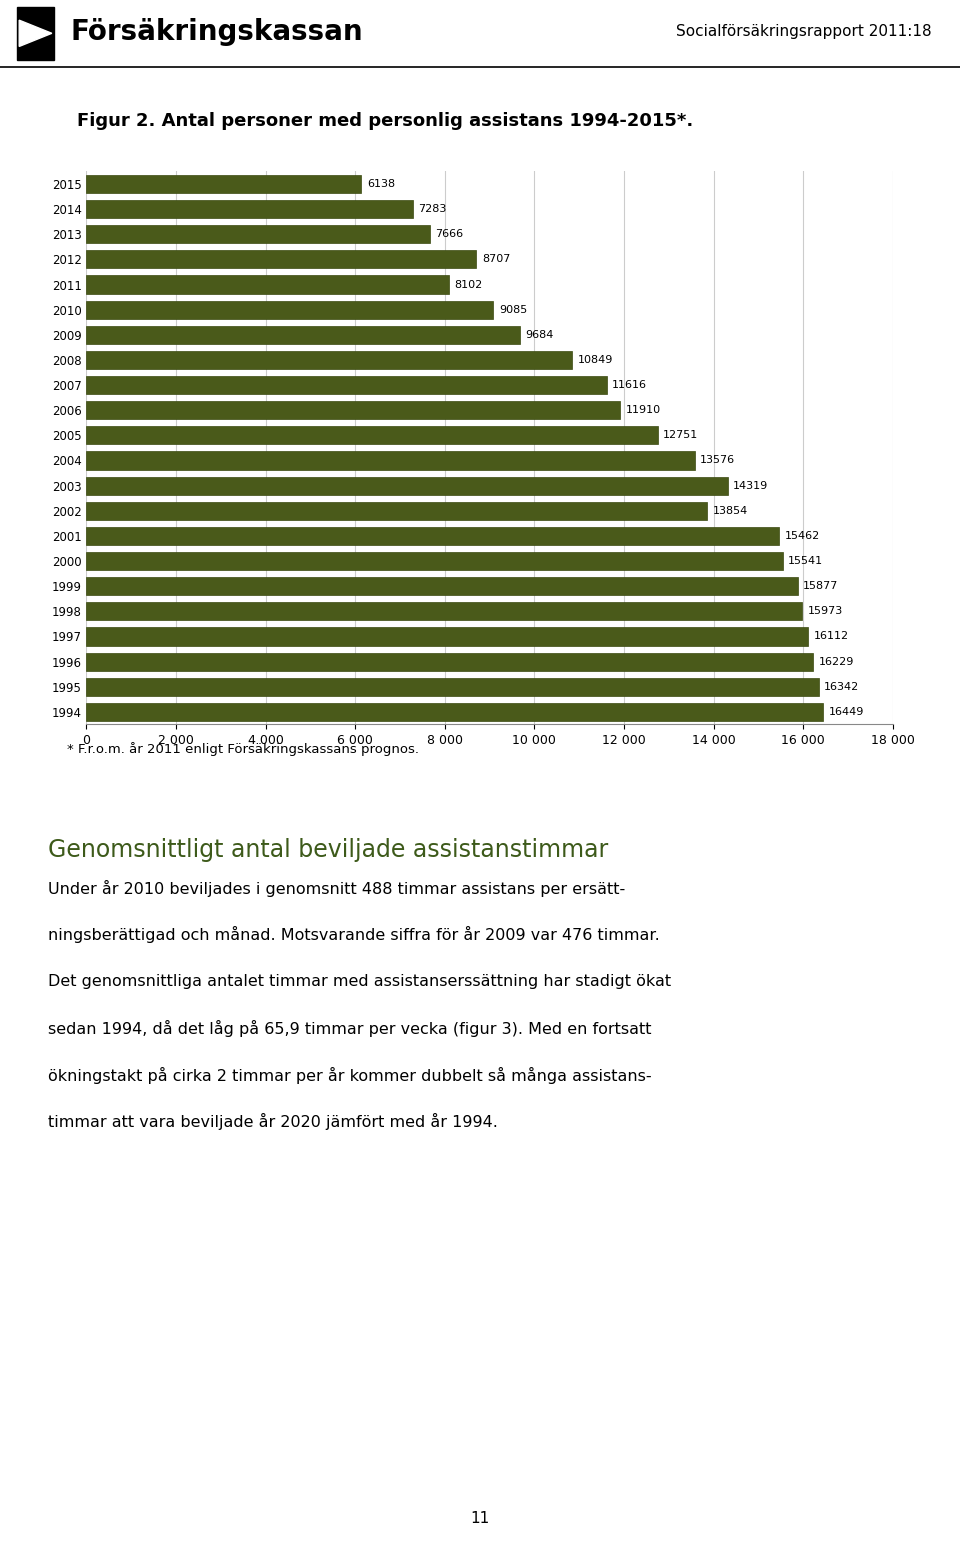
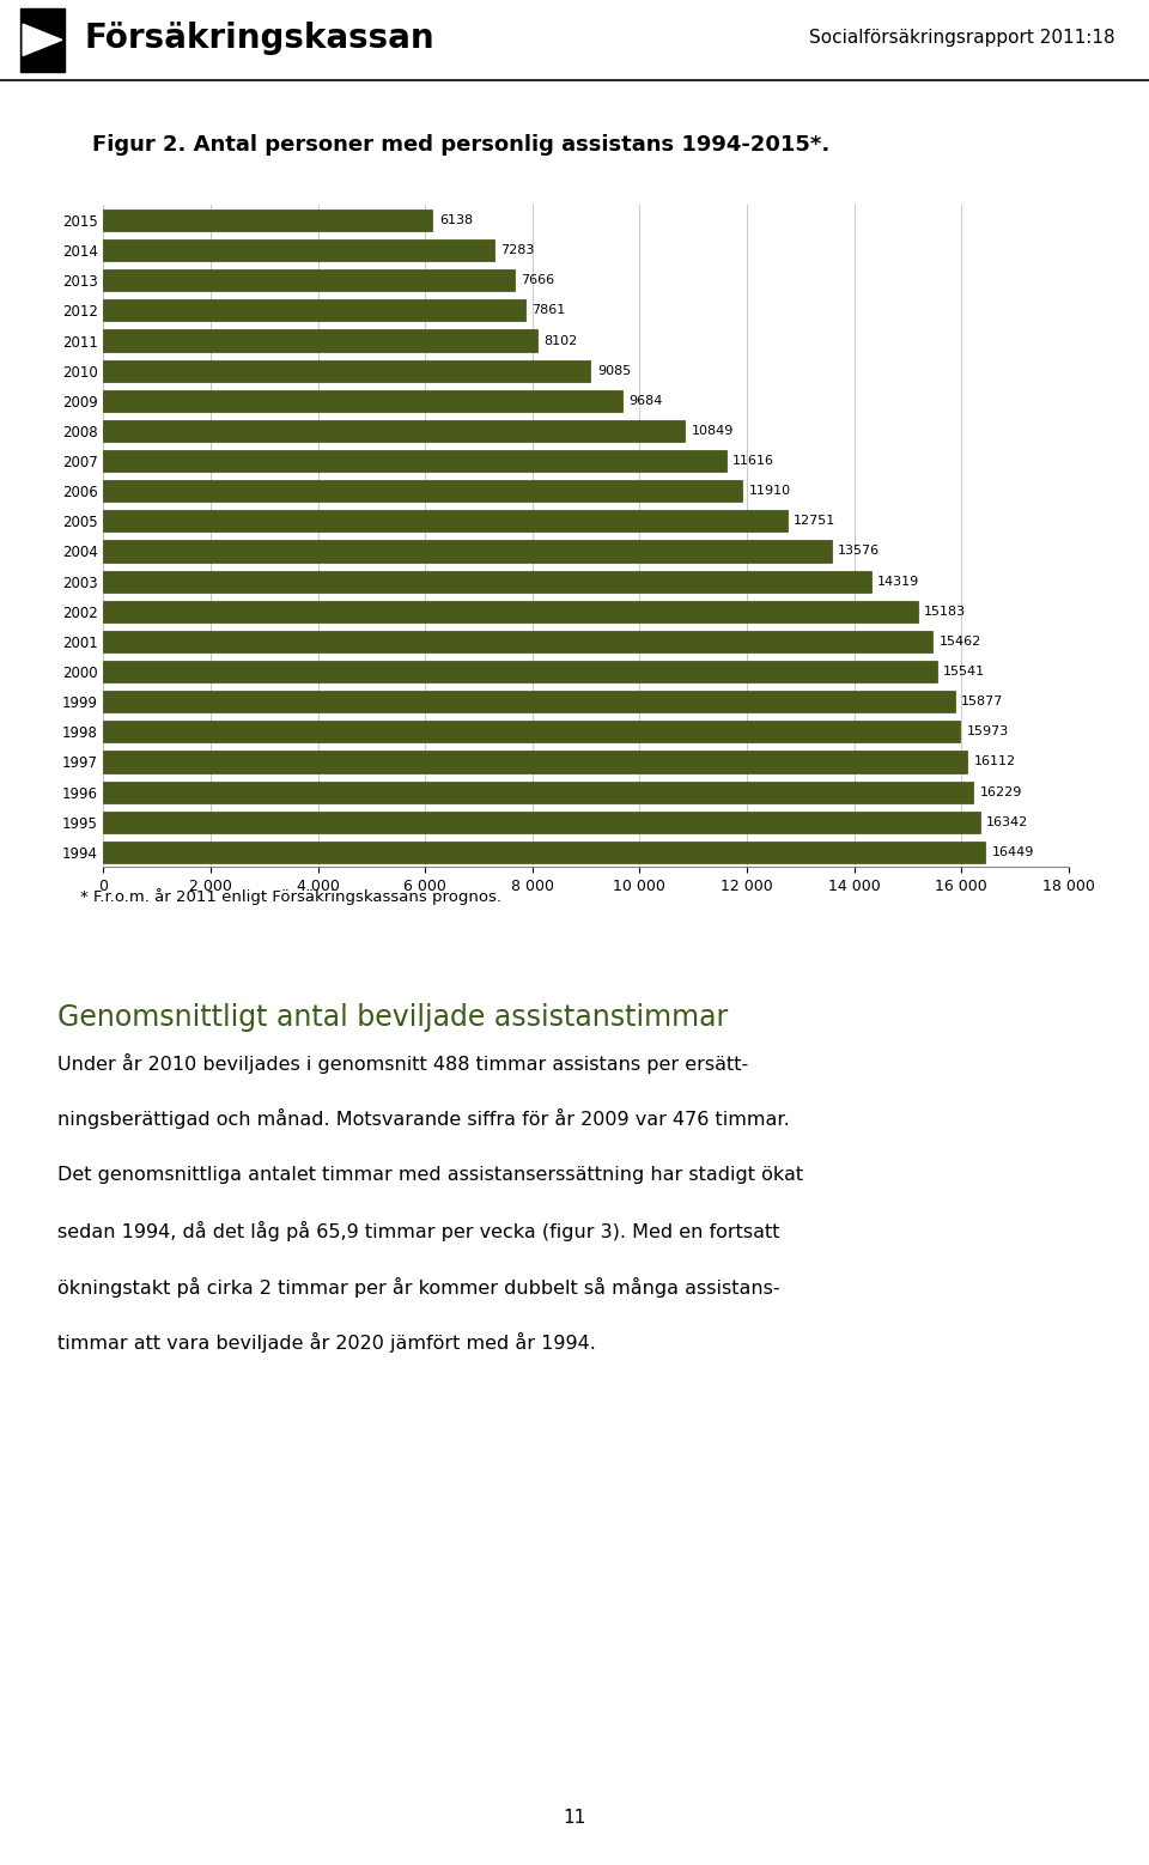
2012: 8707 -> 7861
2002: 13854 -> 15183
